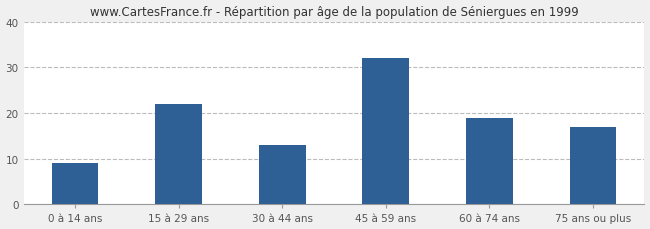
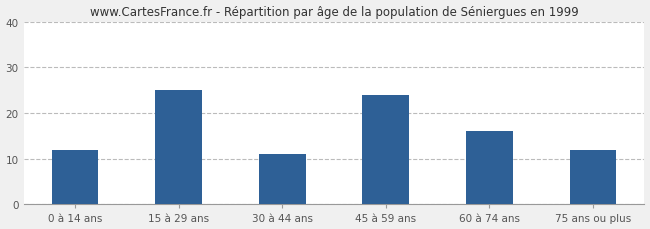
0 à 14 ans: 9 -> 12
15 à 29 ans: 22 -> 25
30 à 44 ans: 13 -> 11
45 à 59 ans: 32 -> 24
60 à 74 ans: 19 -> 16
75 ans ou plus: 17 -> 12
